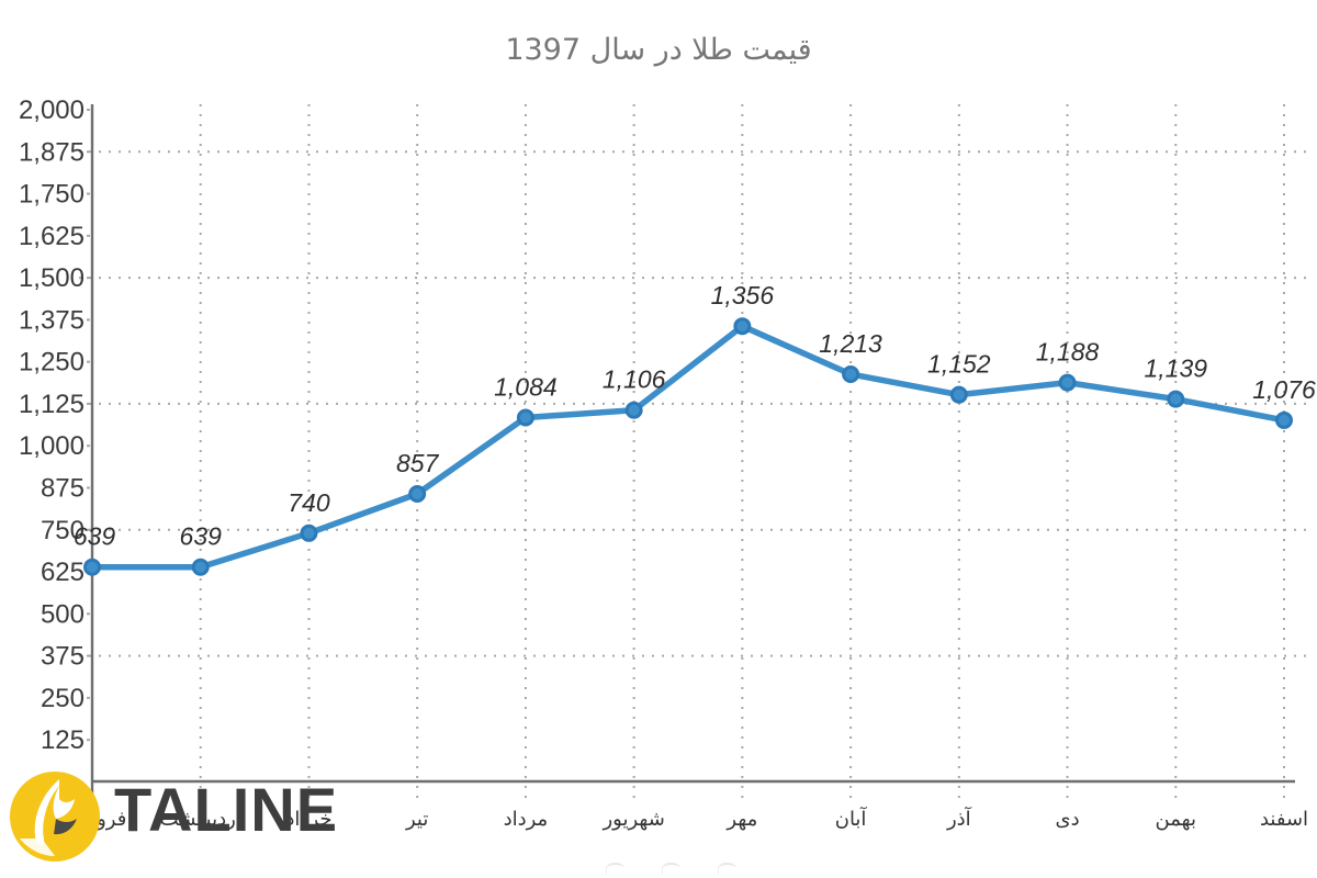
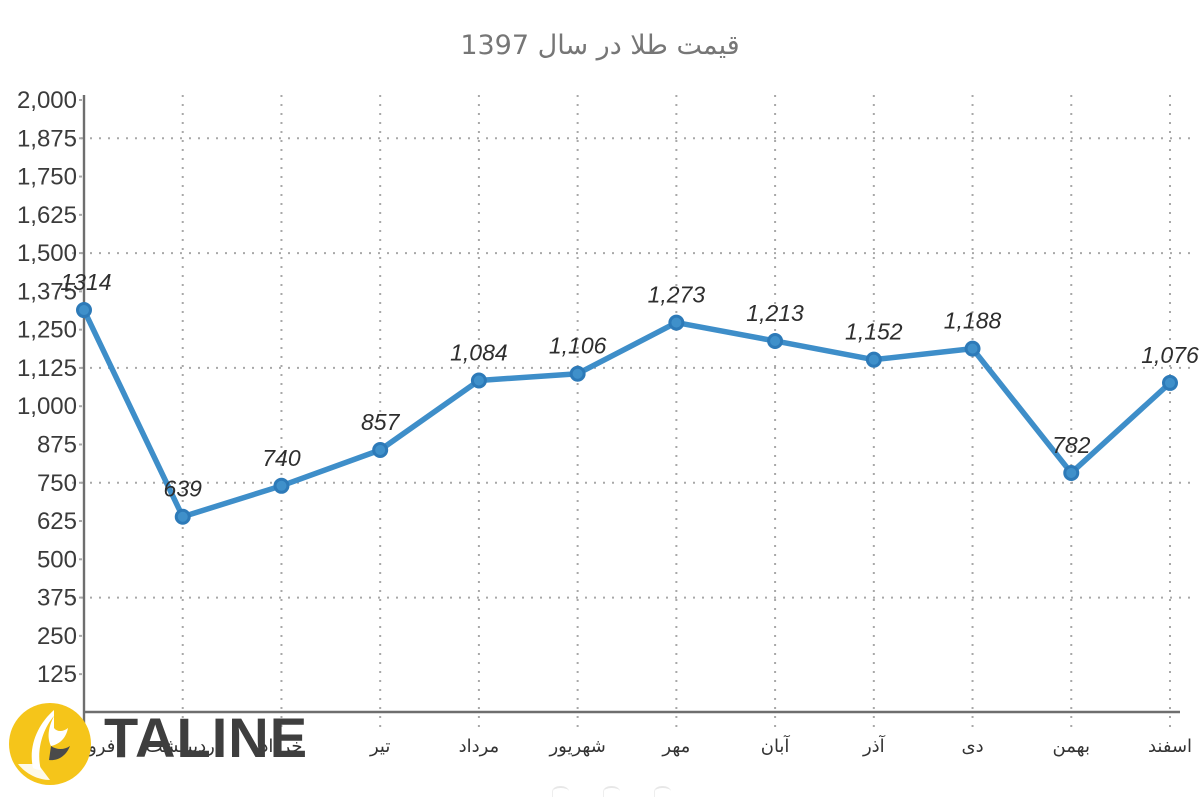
فروردین: 639 -> 1314
مهر: 1,356 -> 1,273
بهمن: 1,139 -> 782
